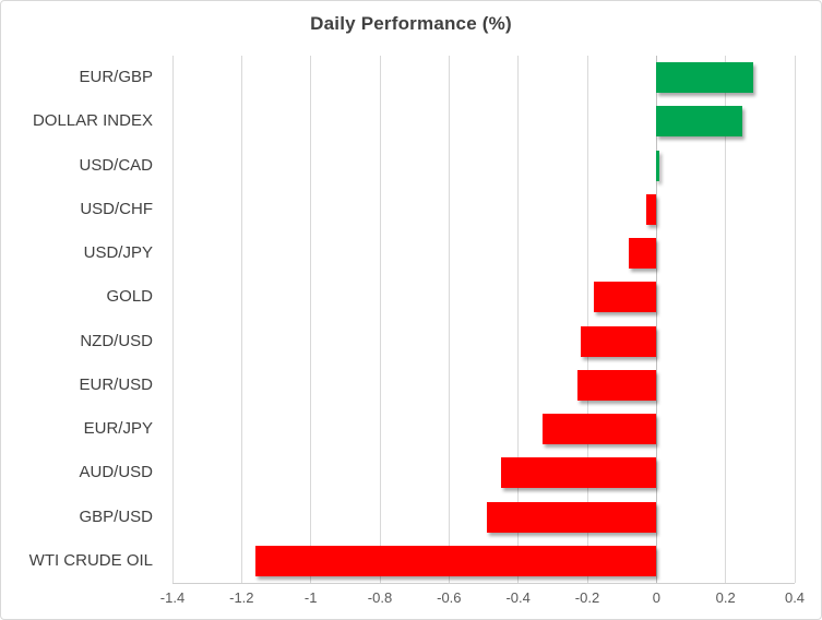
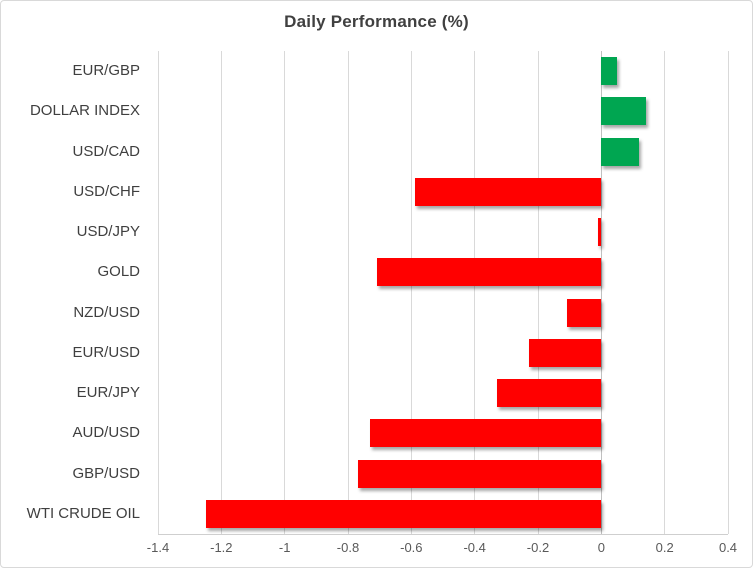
EUR/GBP: 0.28 -> 0.05
DOLLAR INDEX: 0.25 -> 0.14
USD/CAD: 0.01 -> 0.12
USD/CHF: -0.03 -> -0.59
USD/JPY: -0.08 -> -0.01
GOLD: -0.18 -> -0.71
NZD/USD: -0.22 -> -0.11
AUD/USD: -0.45 -> -0.73
GBP/USD: -0.49 -> -0.77
WTI CRUDE OIL: -1.16 -> -1.25
